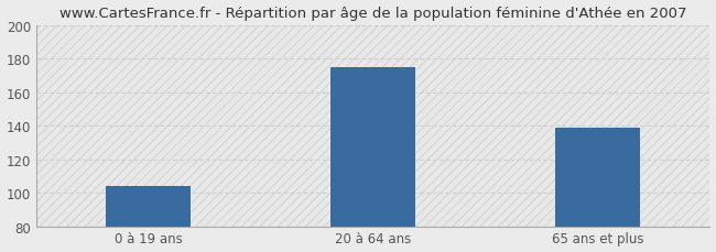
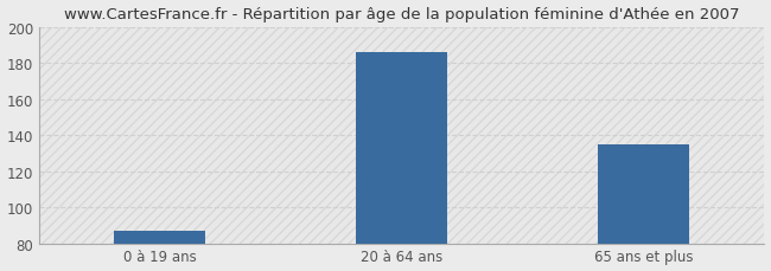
0 à 19 ans: 104 -> 87
20 à 64 ans: 175 -> 186
65 ans et plus: 139 -> 135
